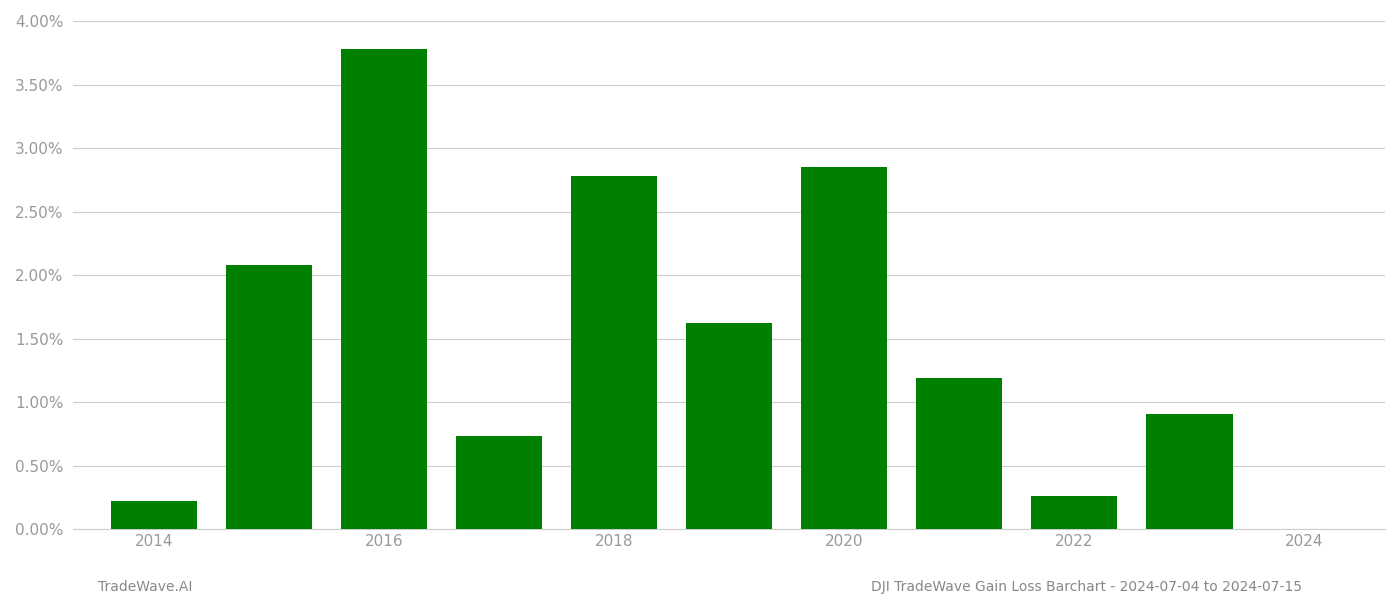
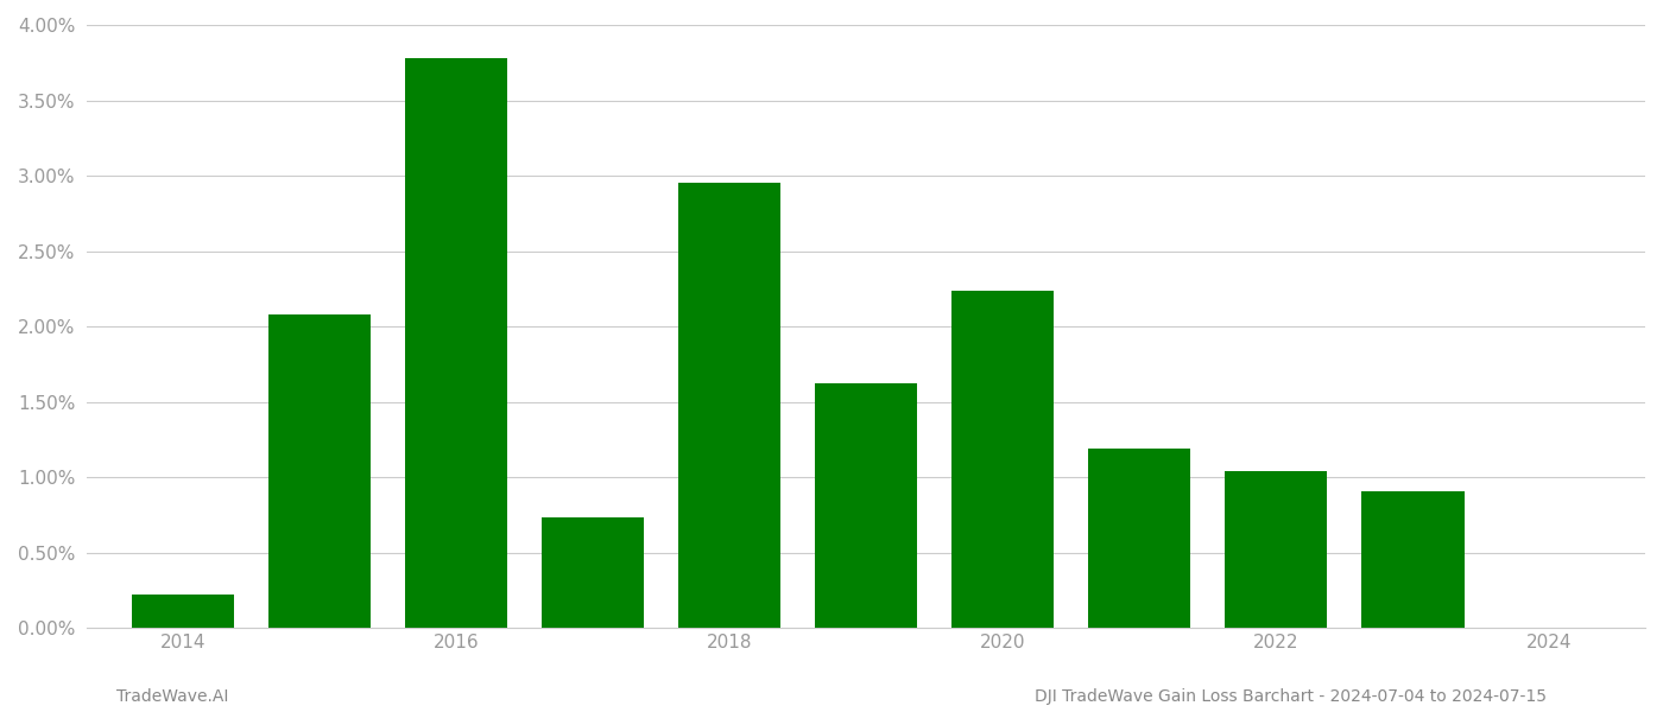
2018: 2.78% -> 2.95%
2020: 2.85% -> 2.24%
2022: 0.26% -> 1.04%
